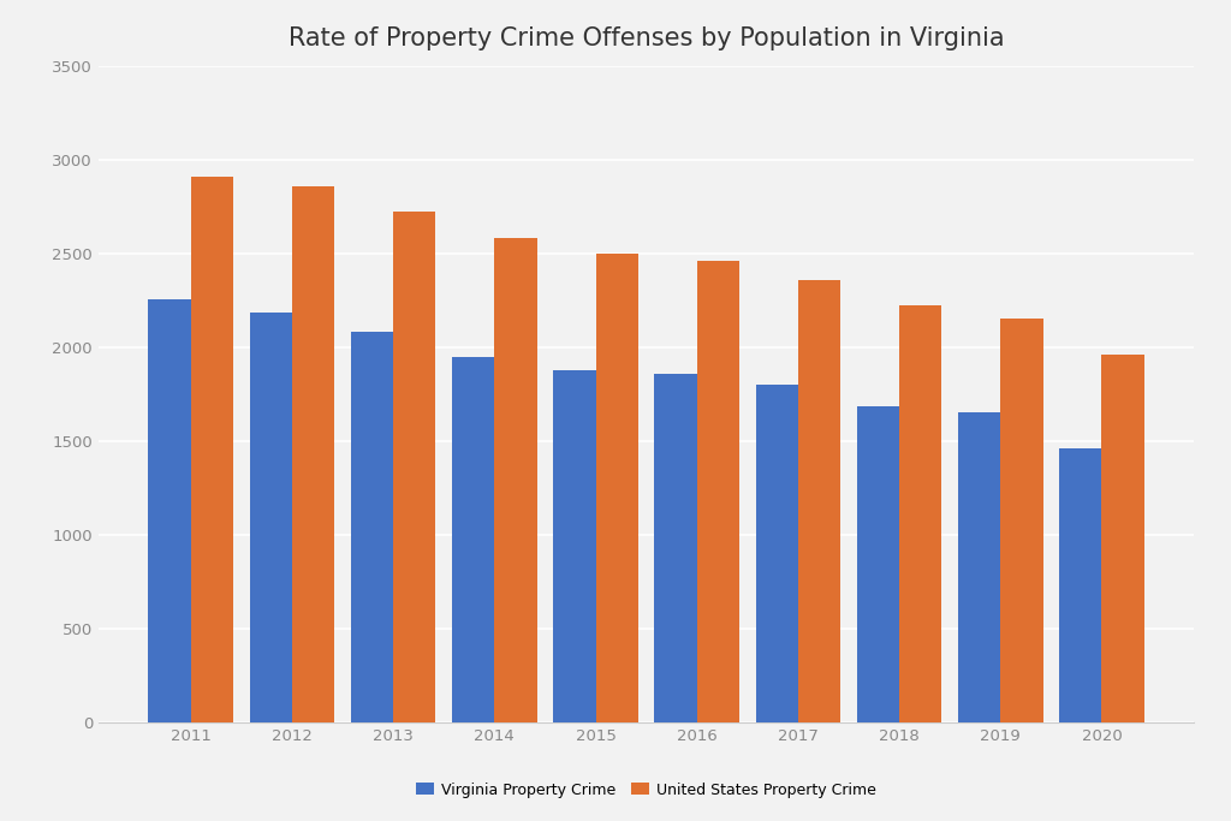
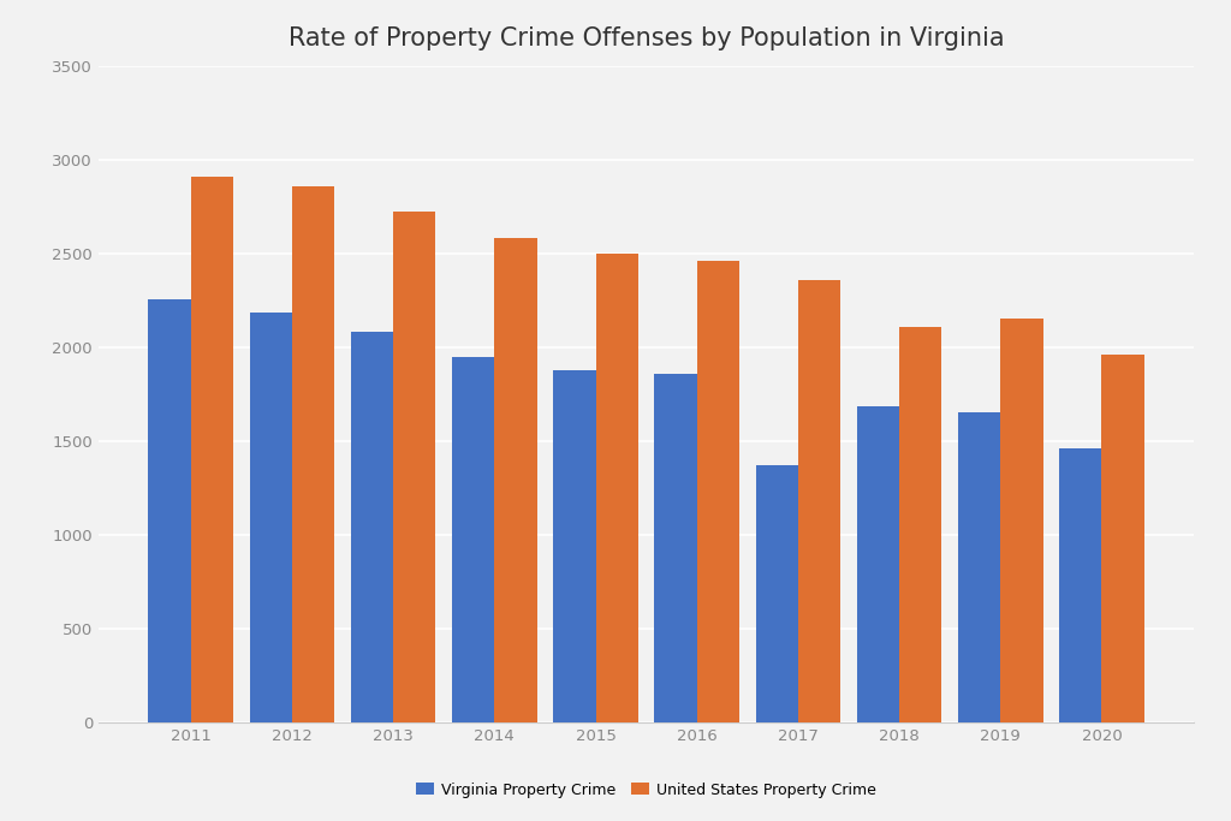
Virginia Property Crime/2017: 1800 -> 1370
United States Property Crime/2018: 2220 -> 2110
